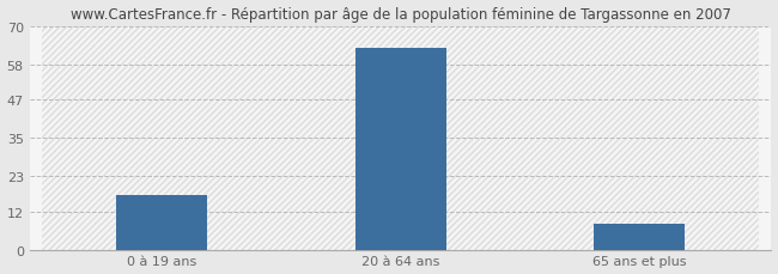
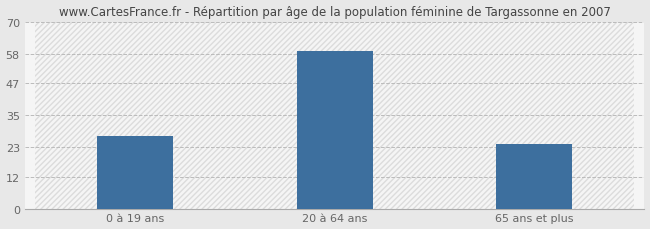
0 à 19 ans: 17 -> 27
20 à 64 ans: 63 -> 59
65 ans et plus: 8 -> 24
